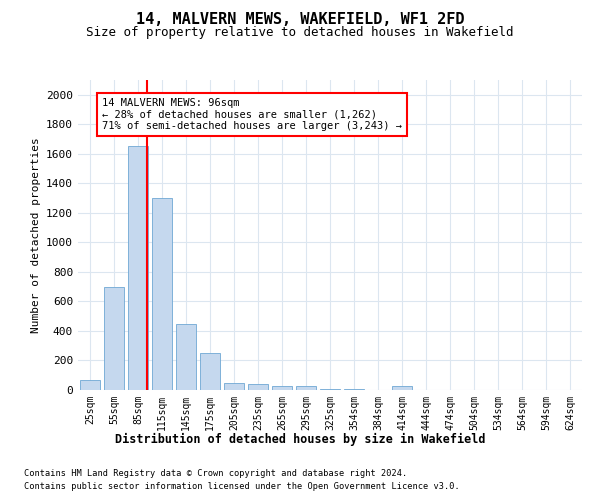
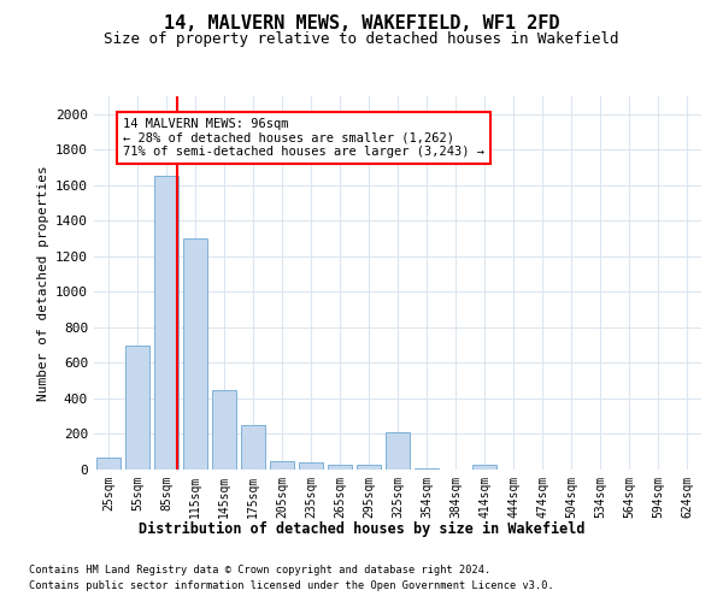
325sqm: 10 -> 210
